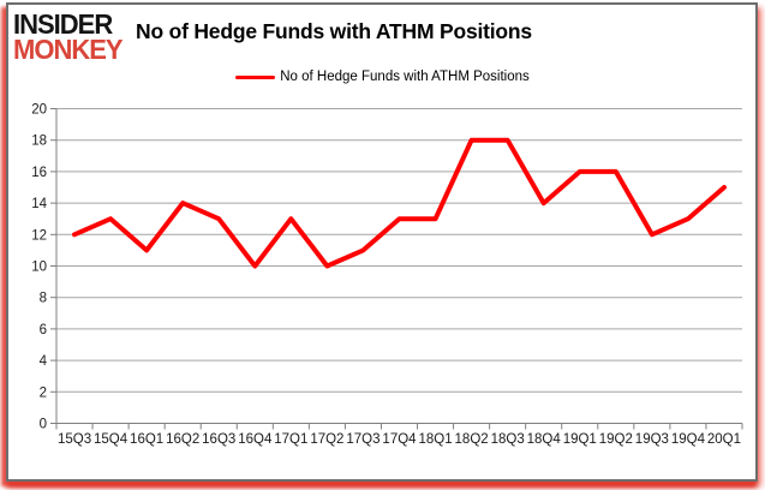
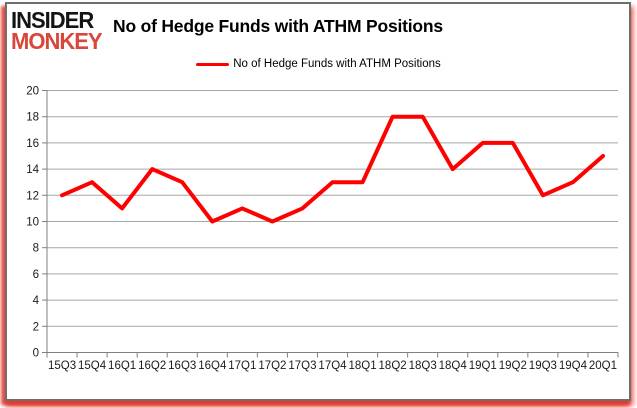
17Q1: 13 -> 11
